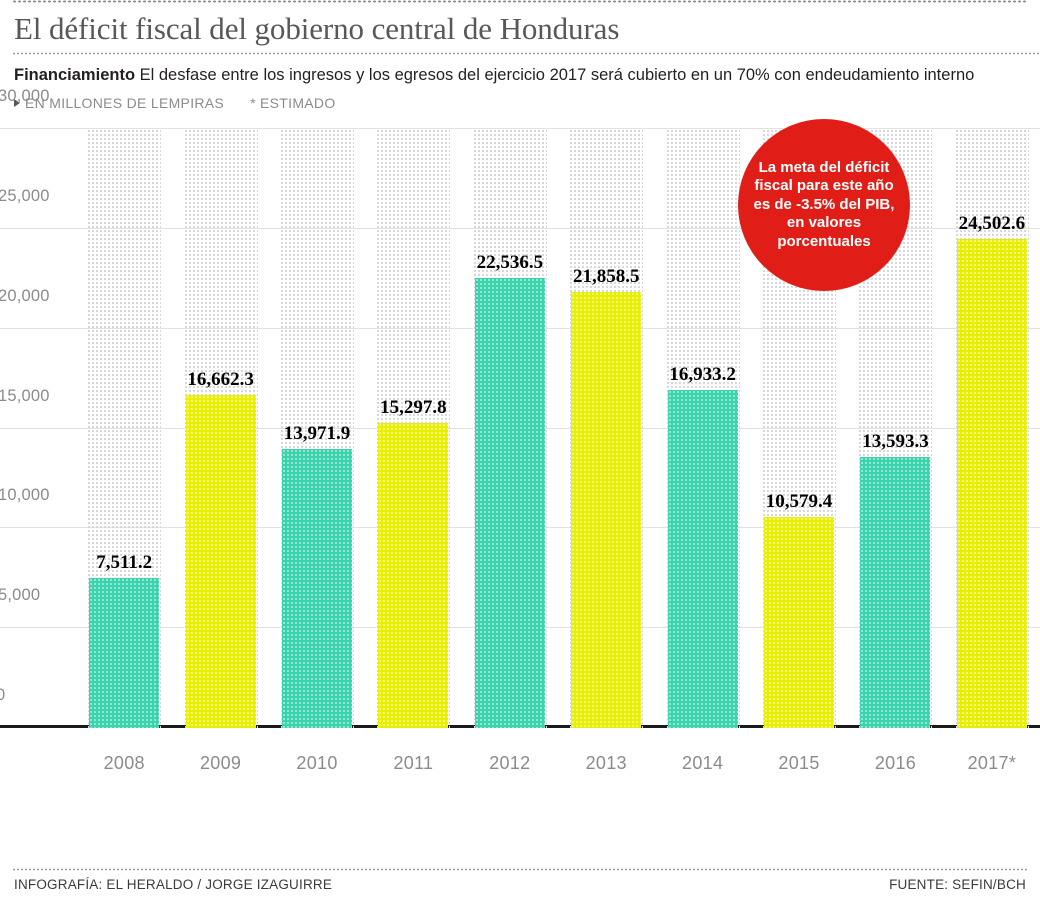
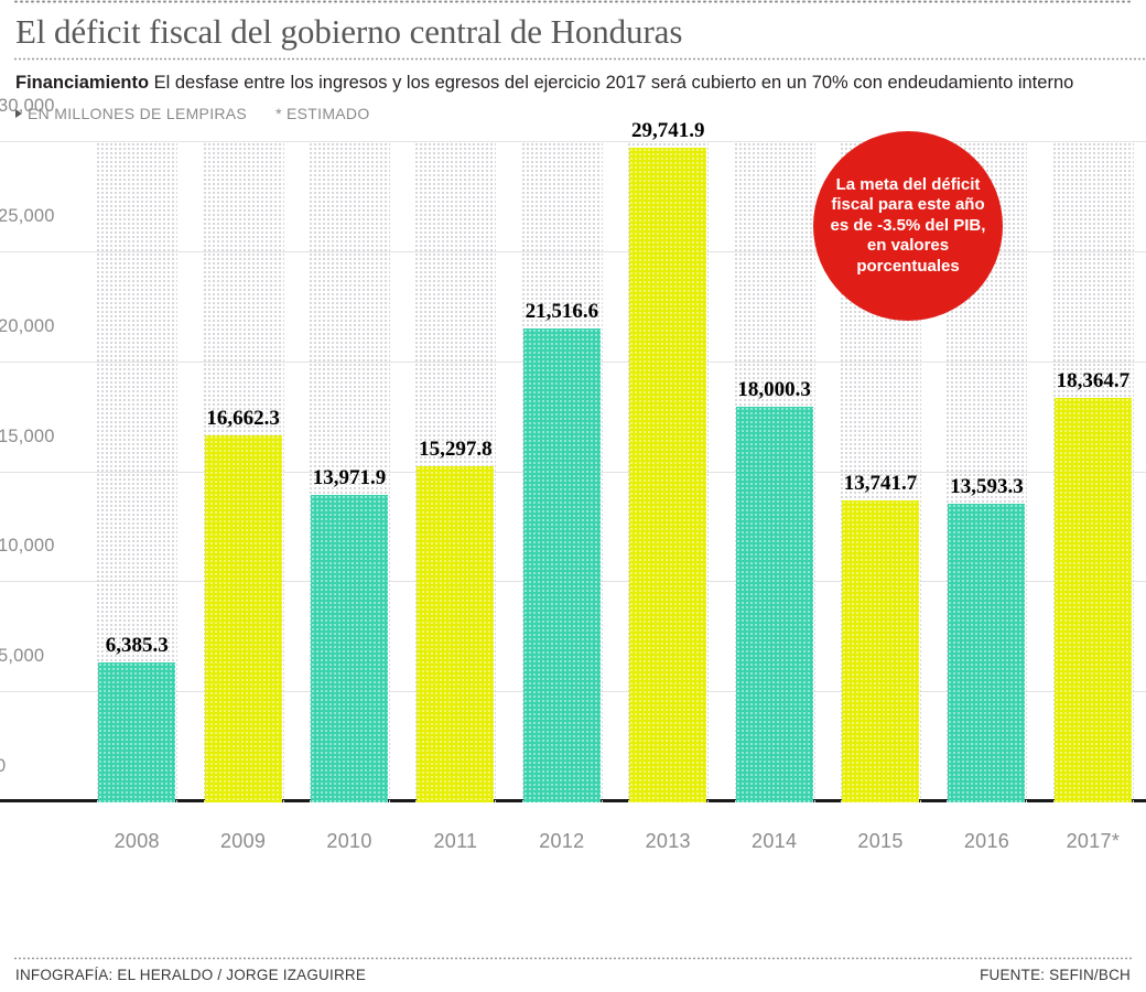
2008: 7,511.2 -> 6,385.3
2012: 22,536.5 -> 21,516.6
2013: 21,858.5 -> 29,741.9
2014: 16,933.2 -> 18,000.3
2015: 10,579.4 -> 13,741.7
2017*: 24,502.6 -> 18,364.7
